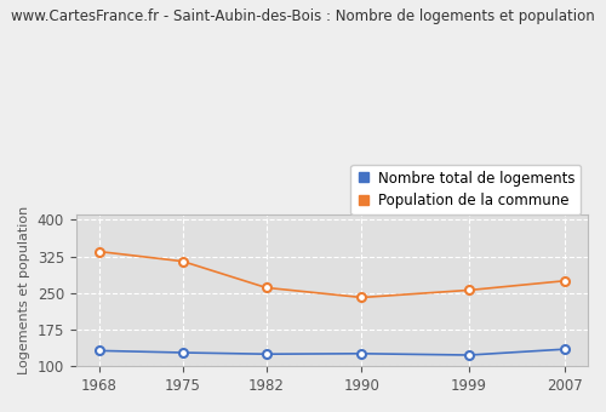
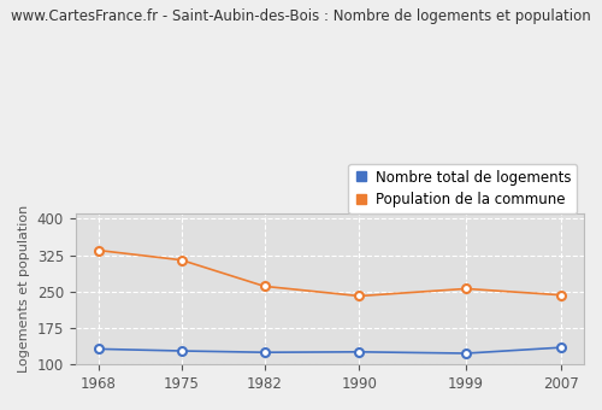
Population de la commune/2007: 275 -> 243
